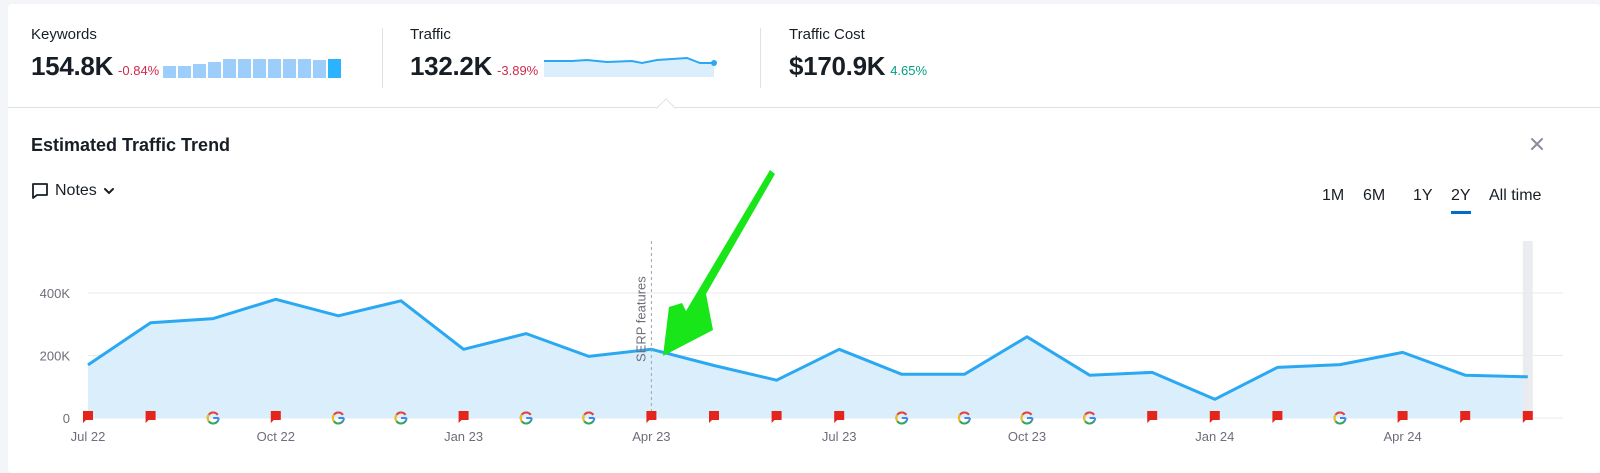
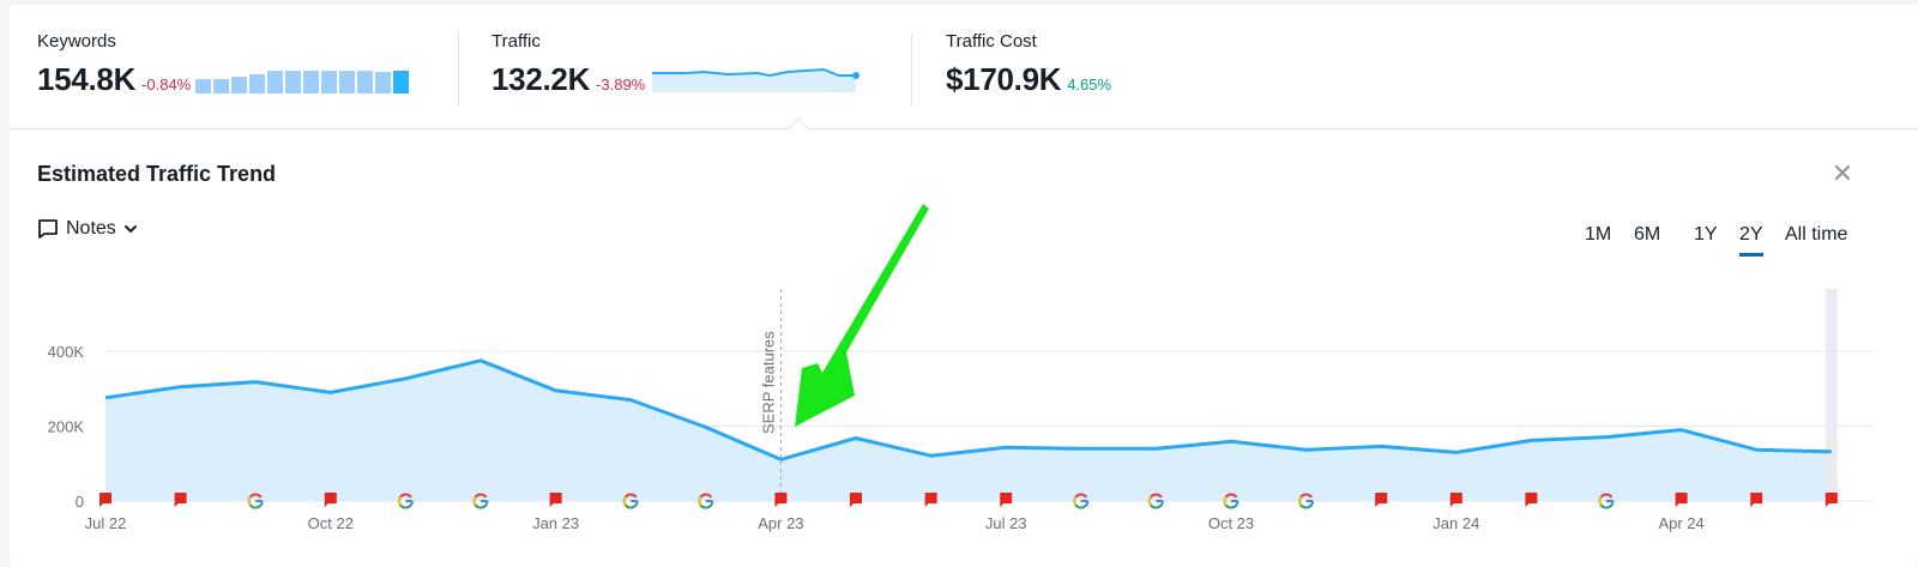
Jul 22: 170K -> 280K
Oct 22: 380K -> 290K
Jan 23: 220K -> 300K
Apr 23: 220K -> 110K
Jul 23: 220K -> 140K
Oct 23: 260K -> 160K
Jan 24: 60K -> 130K
Apr 24: 210K -> 190K
